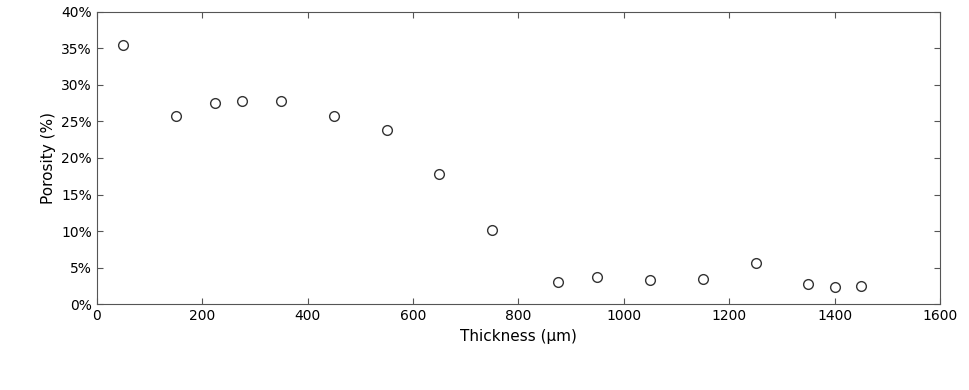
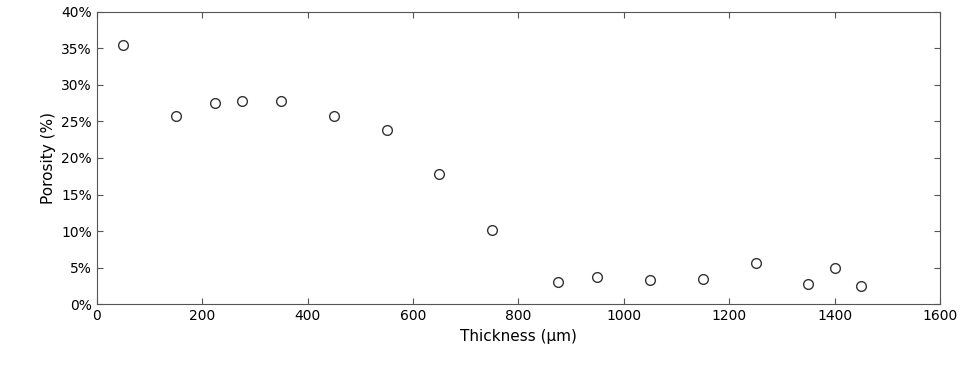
1400: 2.3% -> 5.0%
